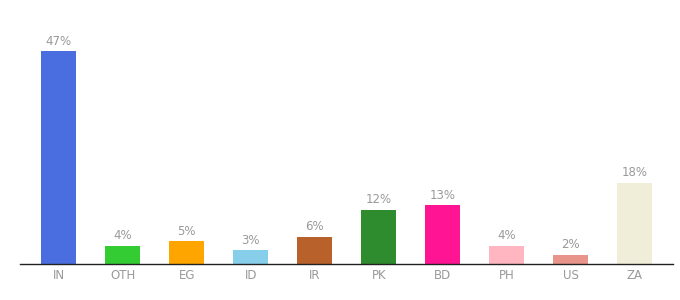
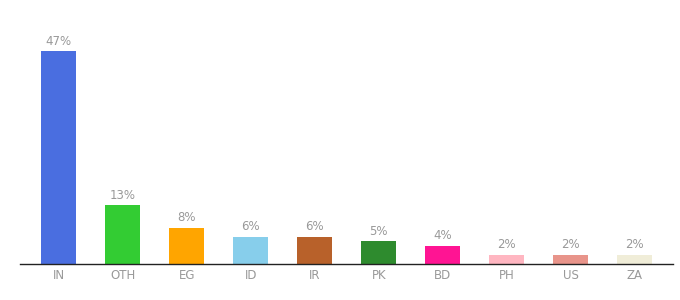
OTH: 4% -> 13%
EG: 5% -> 8%
ID: 3% -> 6%
PK: 12% -> 5%
BD: 13% -> 4%
PH: 4% -> 2%
ZA: 18% -> 2%
